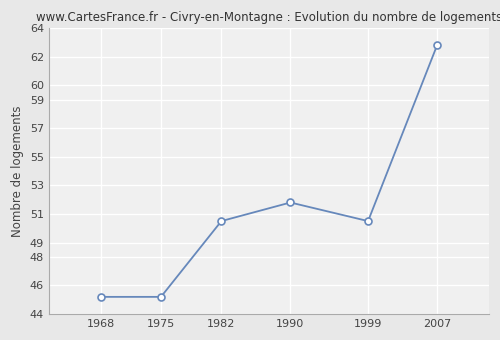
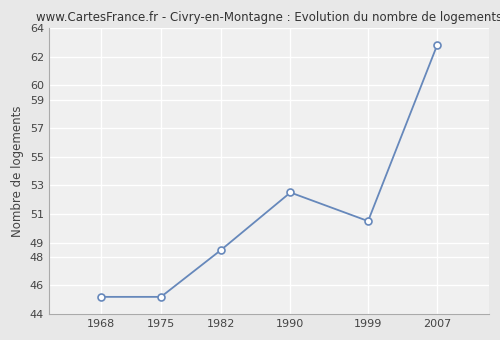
1982: 50.5 -> 48.5
1990: 51.8 -> 52.5
